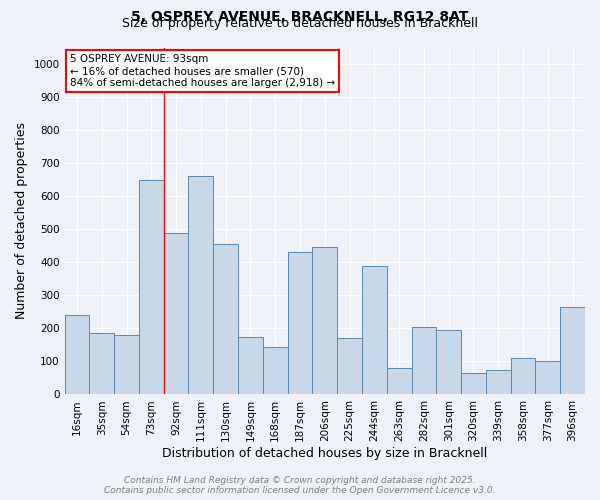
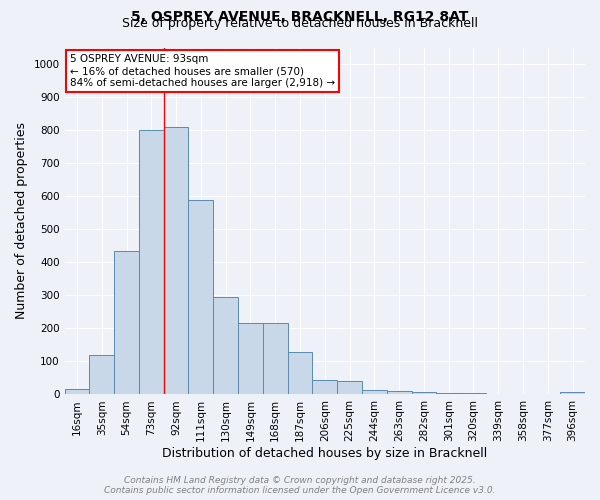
16sqm: 240 -> 17
35sqm: 185 -> 120
54sqm: 180 -> 435
73sqm: 650 -> 800
92sqm: 490 -> 810
111sqm: 660 -> 590
130sqm: 455 -> 295
149sqm: 175 -> 215
168sqm: 145 -> 215
187sqm: 430 -> 130
206sqm: 445 -> 45
225sqm: 170 -> 40
244sqm: 390 -> 12
263sqm: 80 -> 9
282sqm: 205 -> 6
301sqm: 195 -> 4
320sqm: 65 -> 4
339sqm: 75 -> 1
358sqm: 110 -> 1
377sqm: 100 -> 1
396sqm: 265 -> 6
